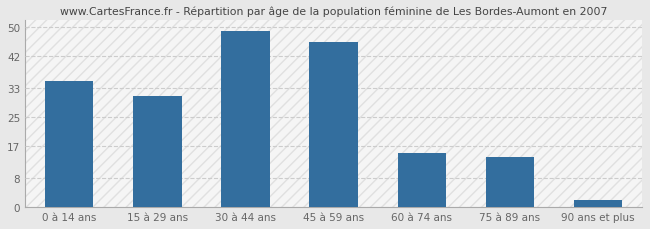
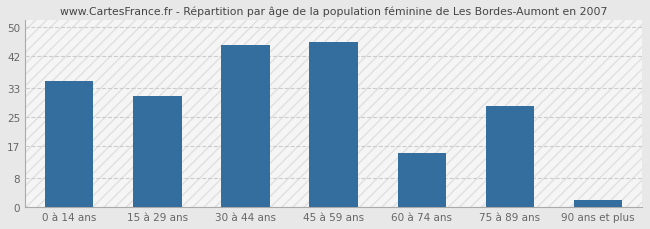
30 à 44 ans: 49 -> 45
75 à 89 ans: 14 -> 28
